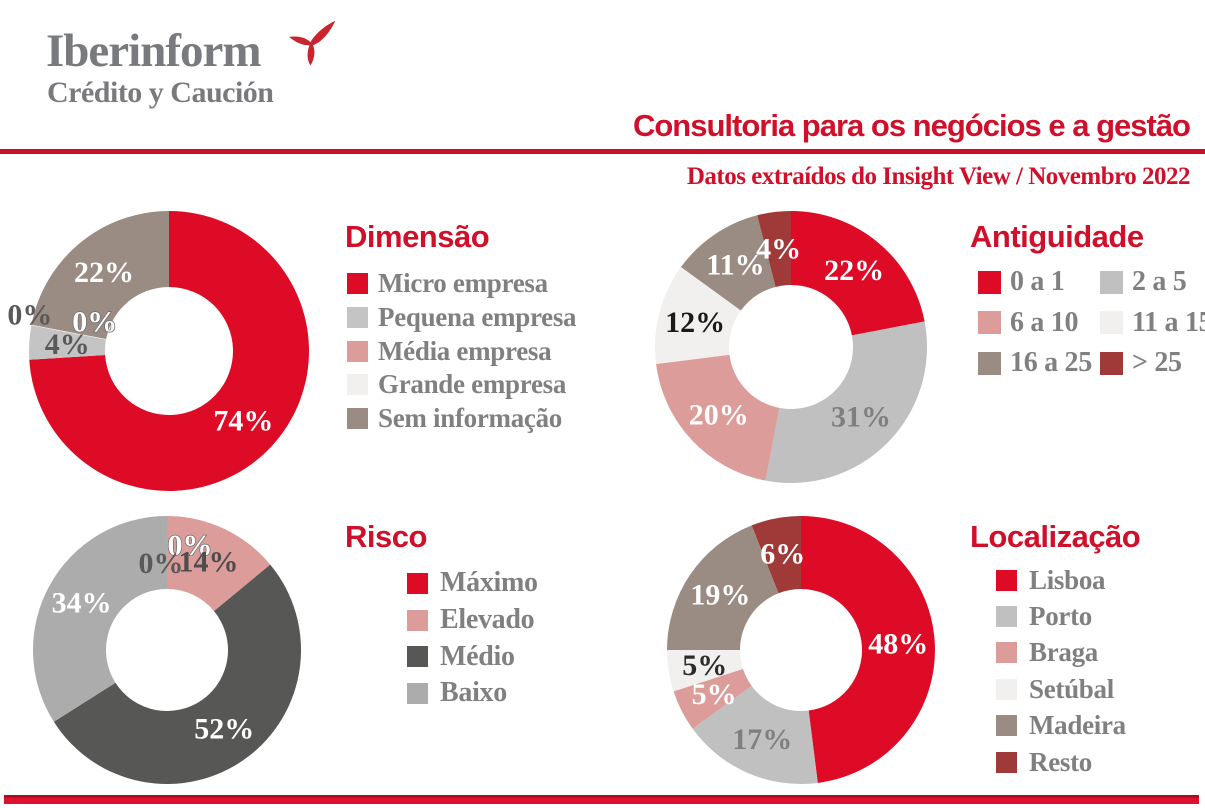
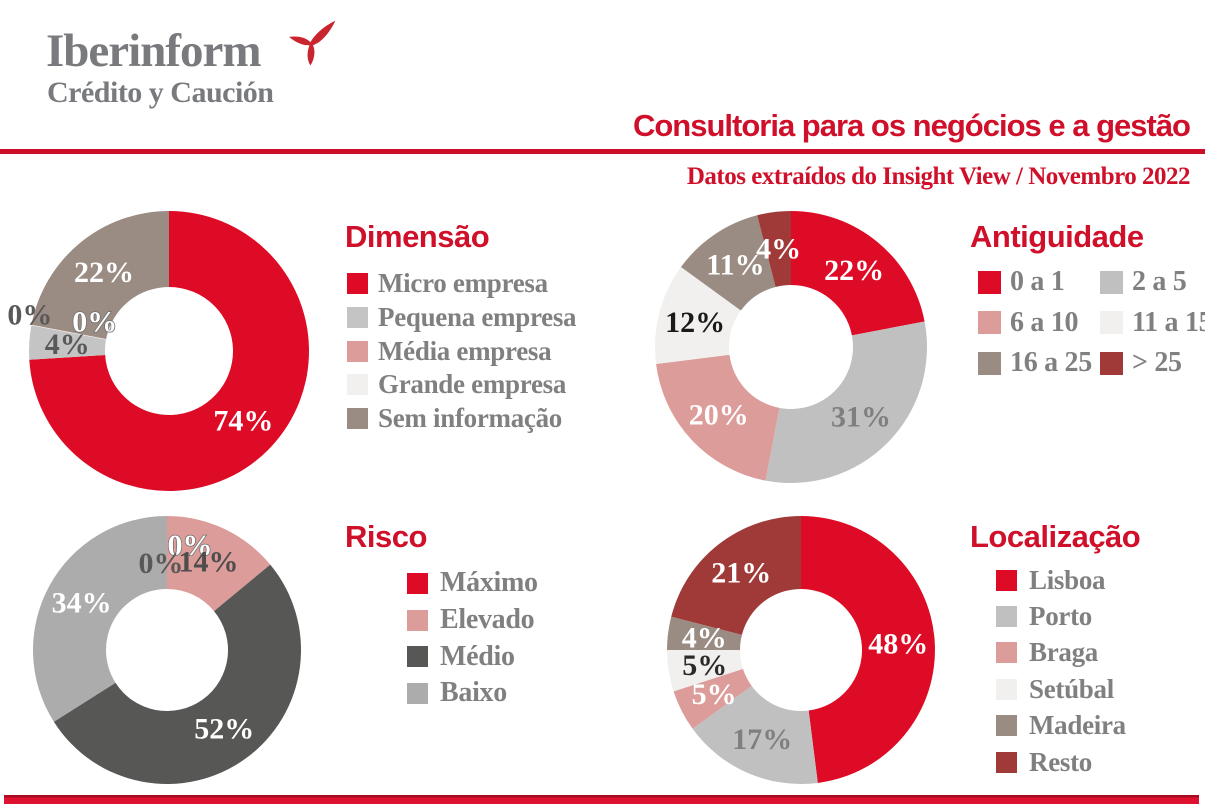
Localização/Madeira: 19% -> 4%
Localização/Resto: 6% -> 21%
